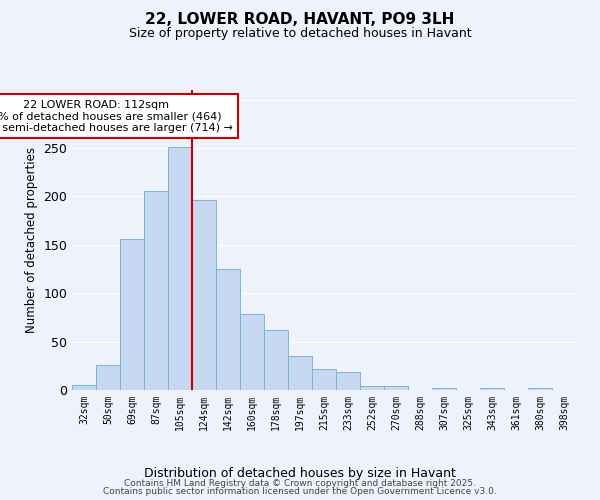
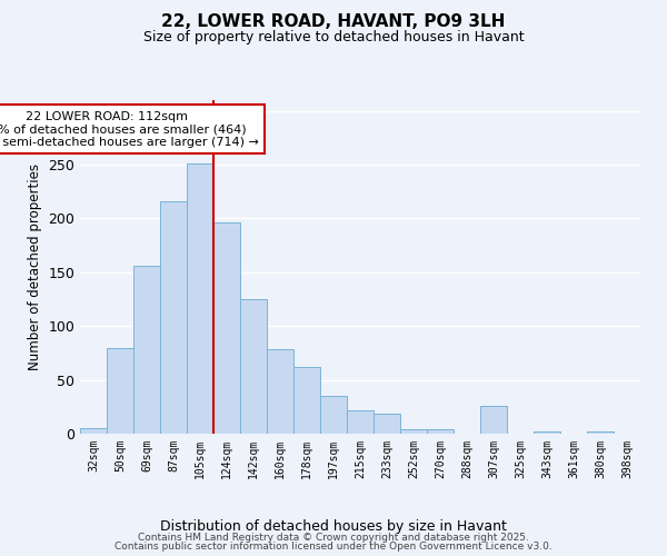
50sqm: 26 -> 80
87sqm: 206 -> 216
307sqm: 2 -> 26
